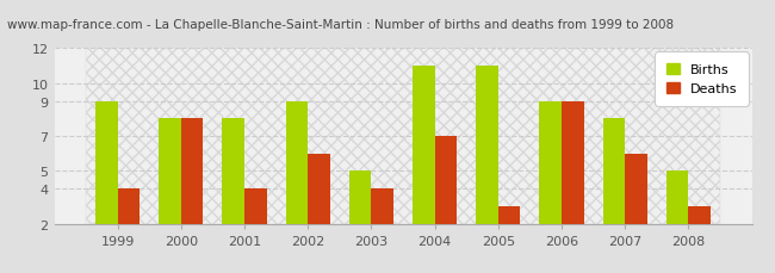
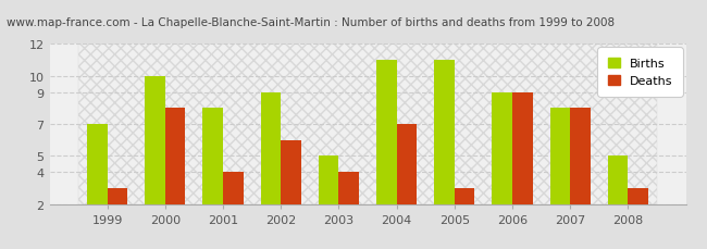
Births/1999: 9 -> 7
Deaths/1999: 4 -> 3
Births/2000: 8 -> 10
Deaths/2007: 6 -> 8
